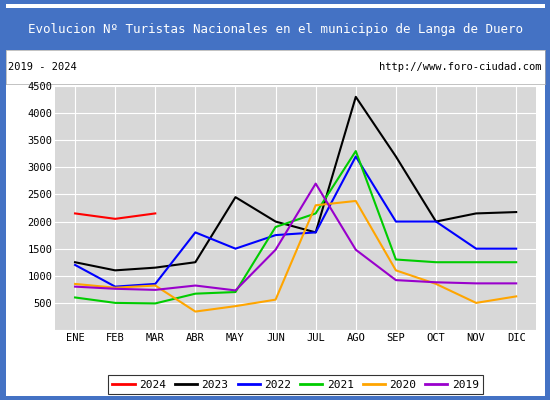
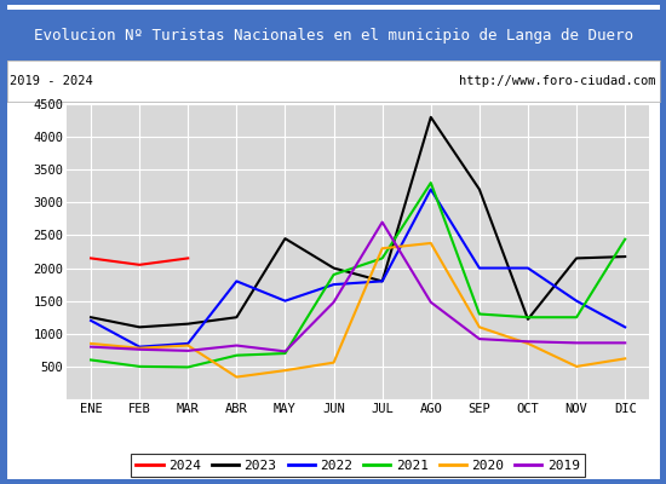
2023/OCT: 2000 -> 1220
2022/DIC: 1500 -> 1100
2021/DIC: 1250 -> 2440
